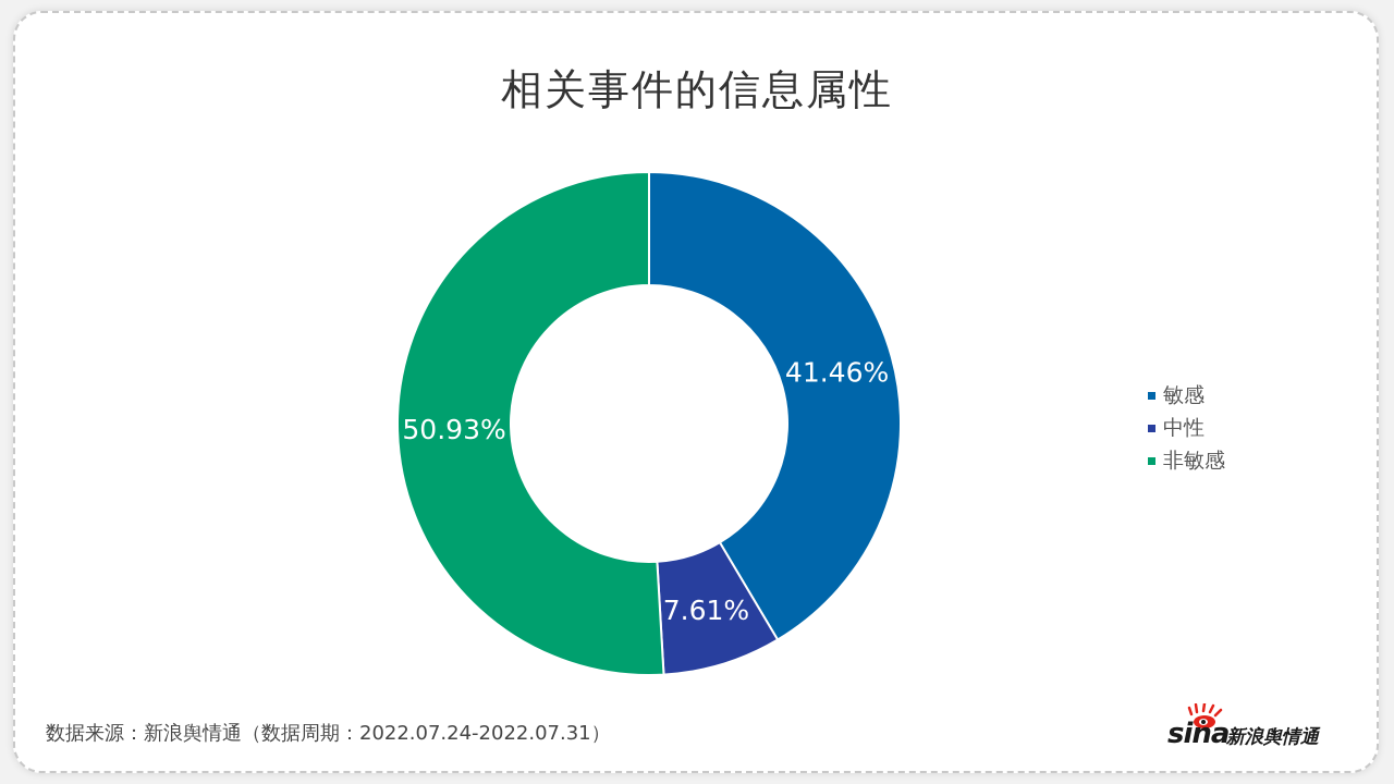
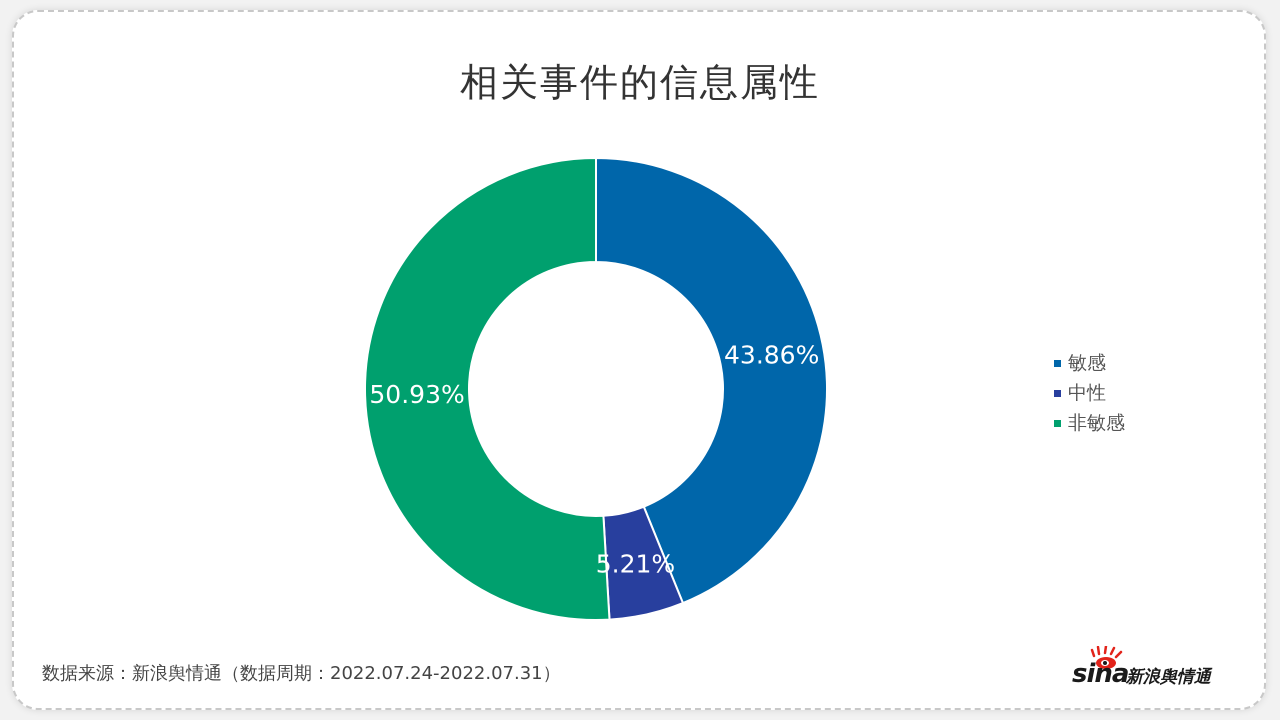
敏感: 41.46% -> 43.86%
中性: 7.61% -> 5.21%
